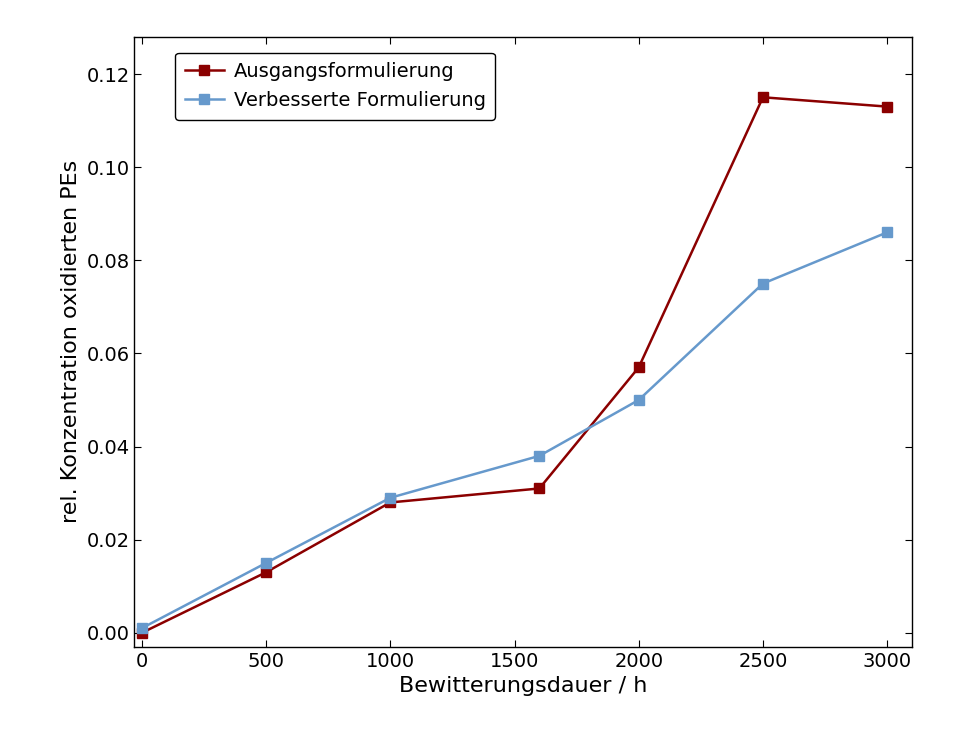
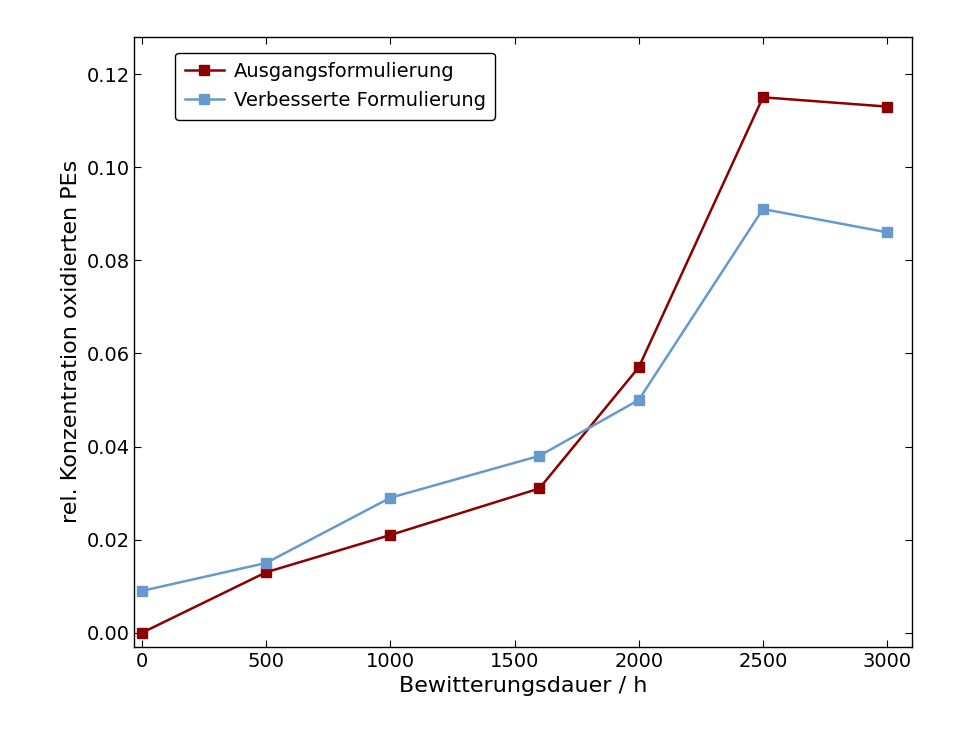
Verbesserte Formulierung/0: 0.001 -> 0.009
Ausgangsformulierung/1000: 0.028 -> 0.021
Verbesserte Formulierung/2500: 0.075 -> 0.091
